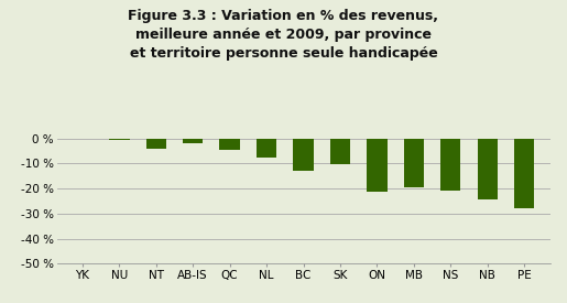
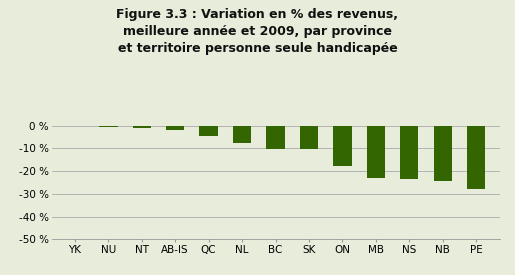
NT: -4.0 % -> -1.0 %
BC: -13.0 % -> -10.5 %
ON: -21.5 % -> -18.0 %
MB: -19.5 % -> -23.0 %
NS: -21.0 % -> -23.5 %
